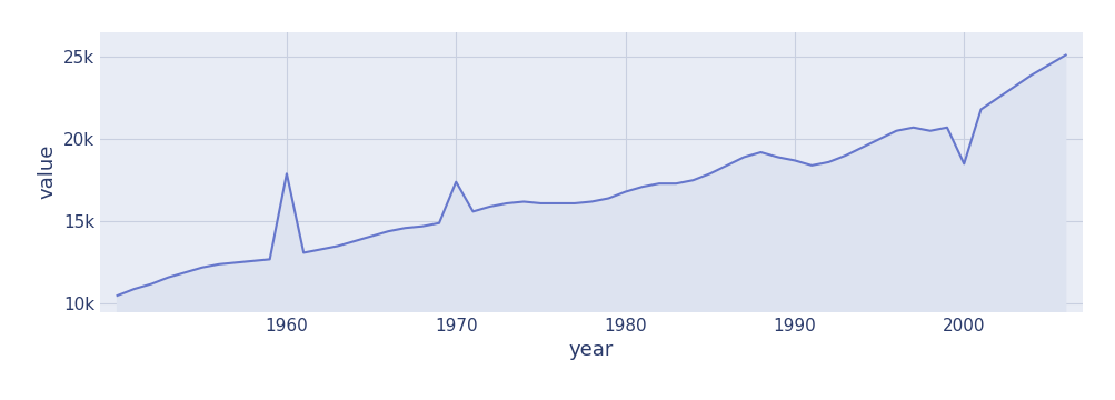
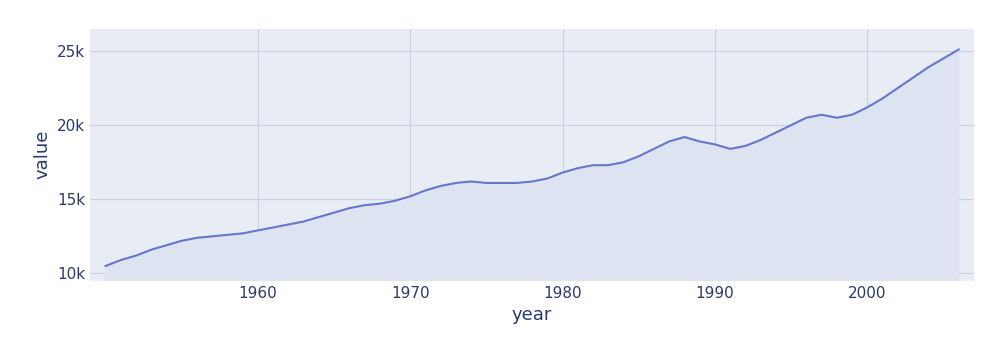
1960: 17.9k -> 12.9k
1970: 17.4k -> 15.2k
2000: 18.5k -> 21.2k
